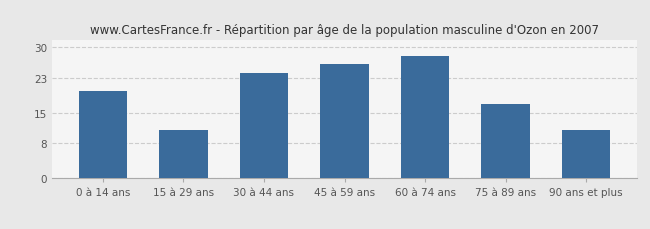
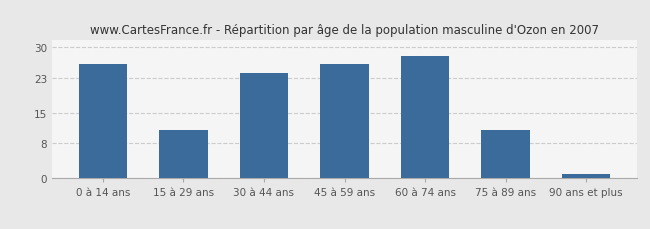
0 à 14 ans: 20 -> 26
75 à 89 ans: 17 -> 11
90 ans et plus: 11 -> 1
